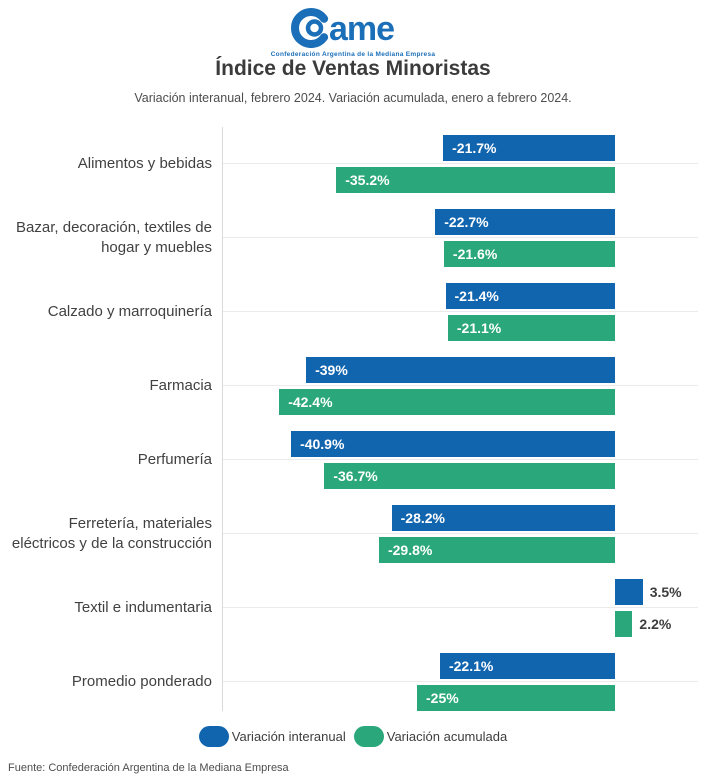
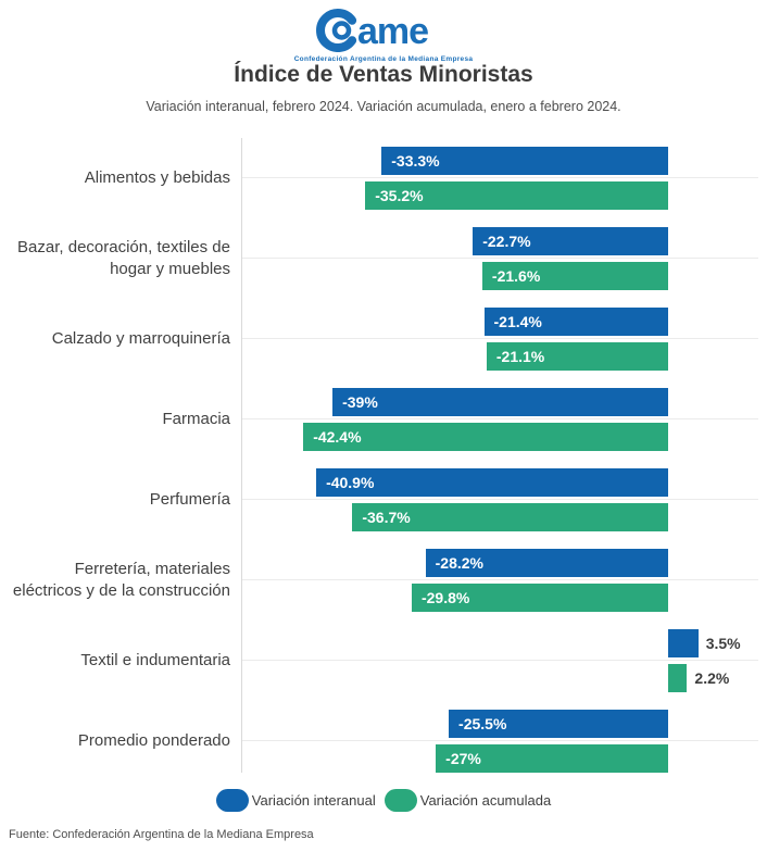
Variación interanual/Alimentos y bebidas: -21.7% -> -33.3%
Variación interanual/Promedio ponderado: -22.1% -> -25.5%
Variación acumulada/Promedio ponderado: -25% -> -27%
